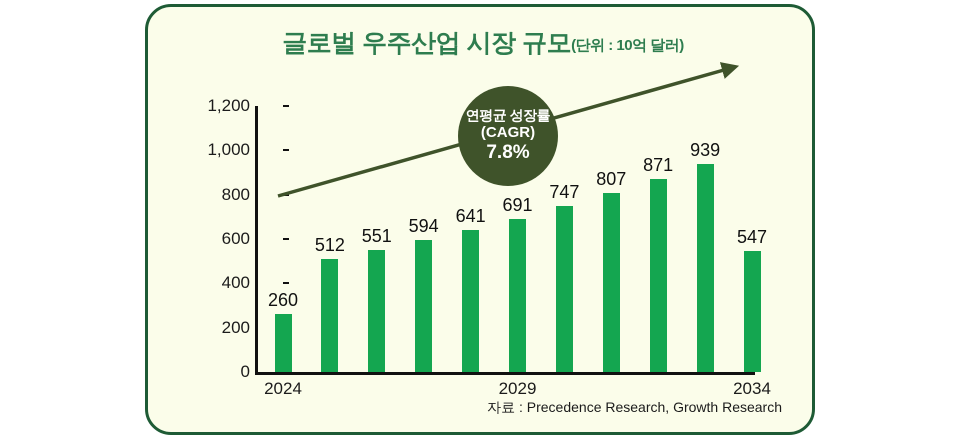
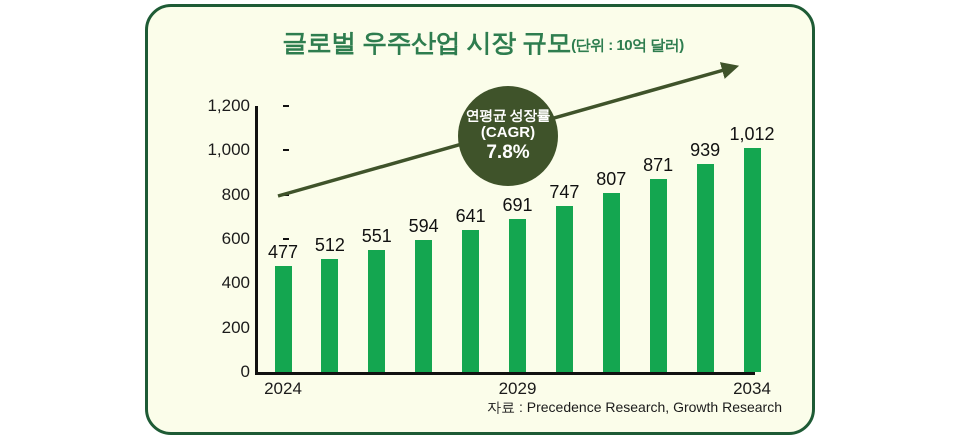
2024: 260 -> 477
2034: 547 -> 1,012
